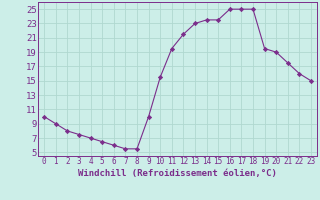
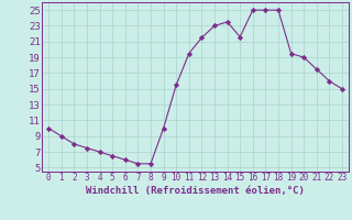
15: 23.5 -> 21.6
